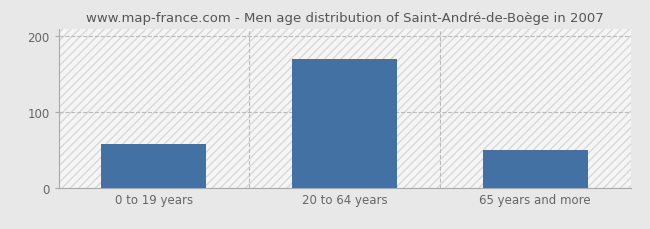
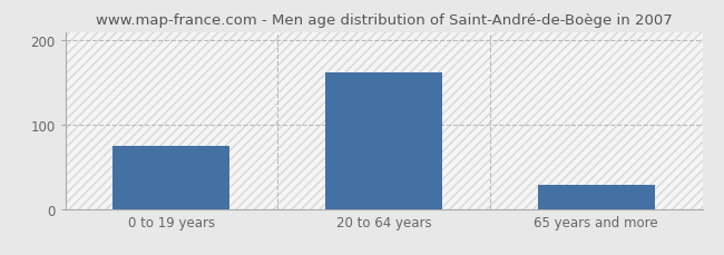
0 to 19 years: 58 -> 75
20 to 64 years: 170 -> 162
65 years and more: 50 -> 28
